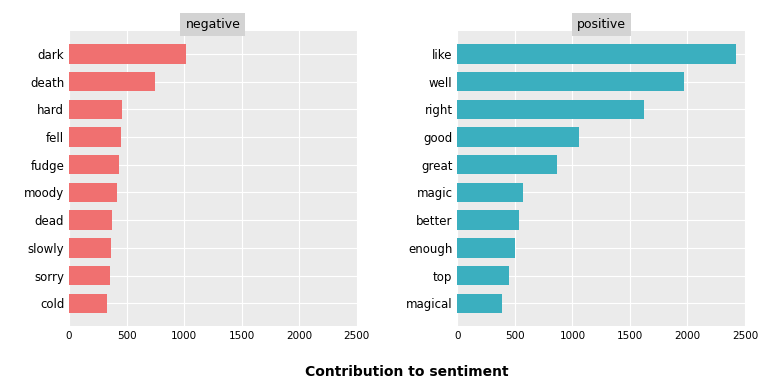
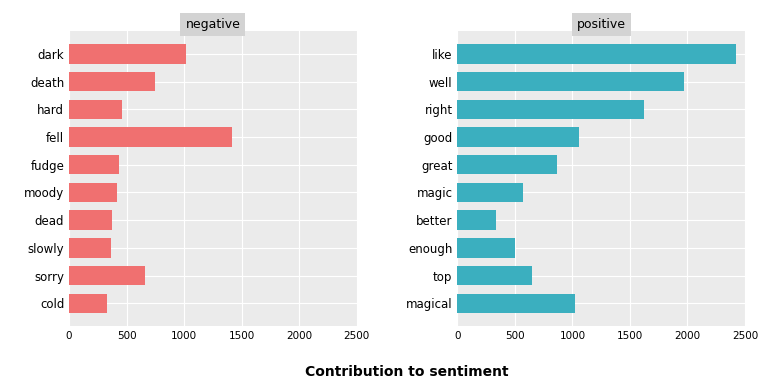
negative/fell: 460 -> 1420
negative/sorry: 360 -> 660
positive/better: 540 -> 340
positive/top: 450 -> 650
positive/magical: 390 -> 1020
